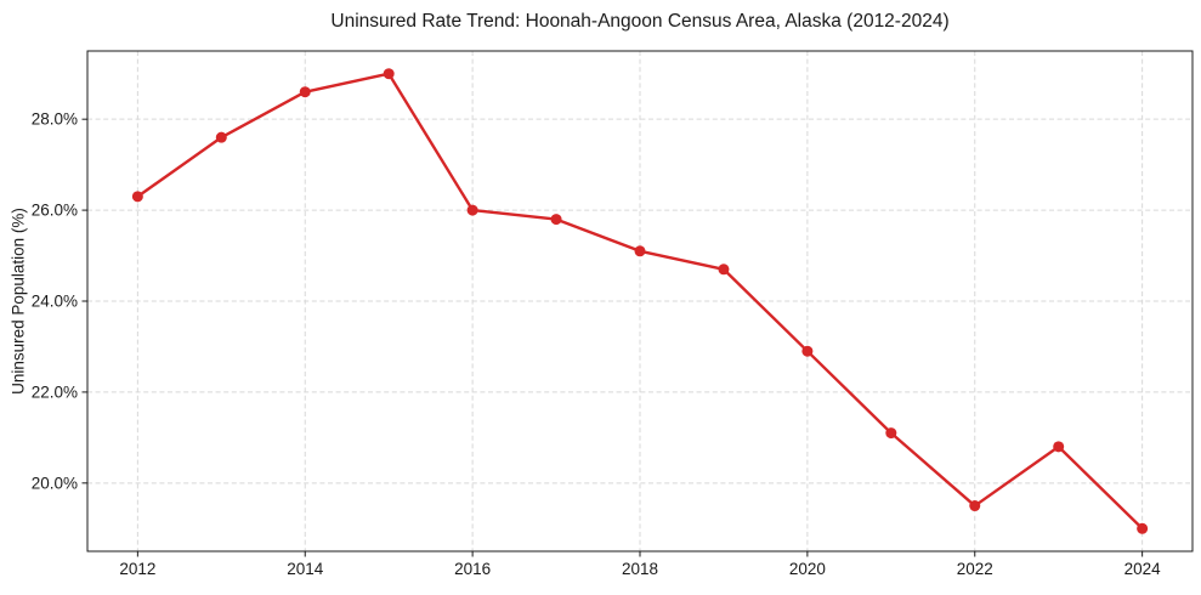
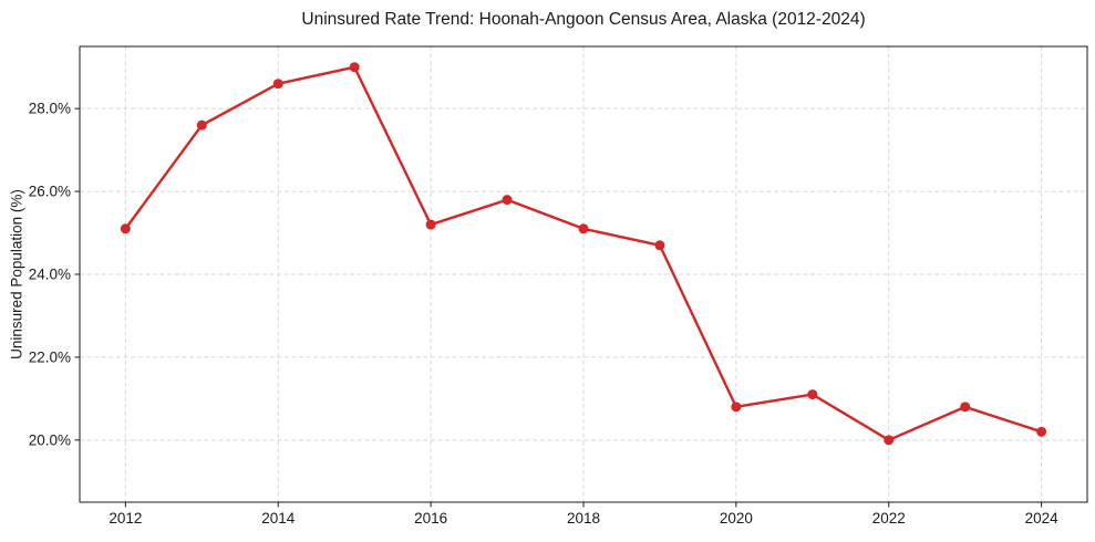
2012: 26.3% -> 25.1%
2016: 26.0% -> 25.2%
2020: 22.9% -> 20.8%
2022: 19.5% -> 20.0%
2024: 19.0% -> 20.2%
